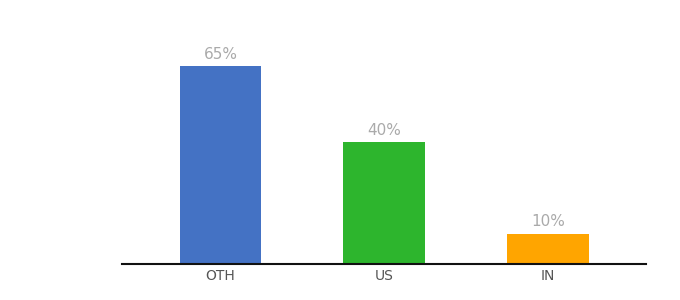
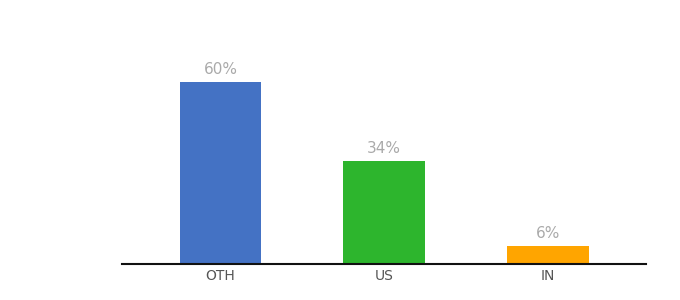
OTH: 65% -> 60%
US: 40% -> 34%
IN: 10% -> 6%
